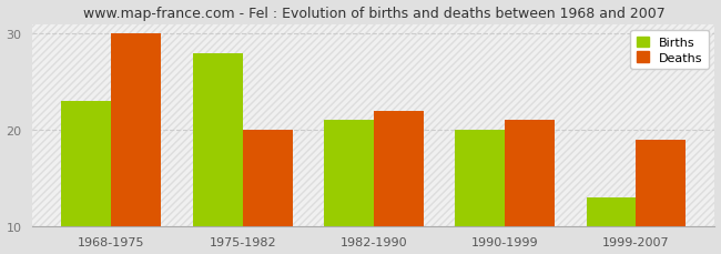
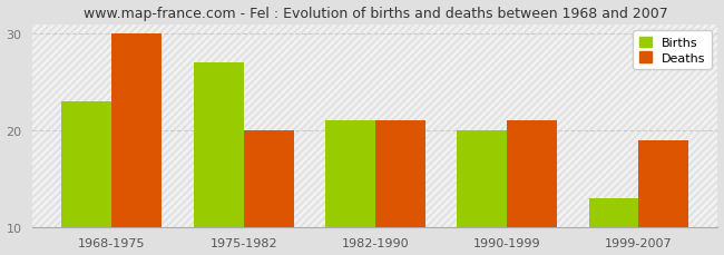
Births/1975-1982: 28 -> 27
Deaths/1982-1990: 22 -> 21
